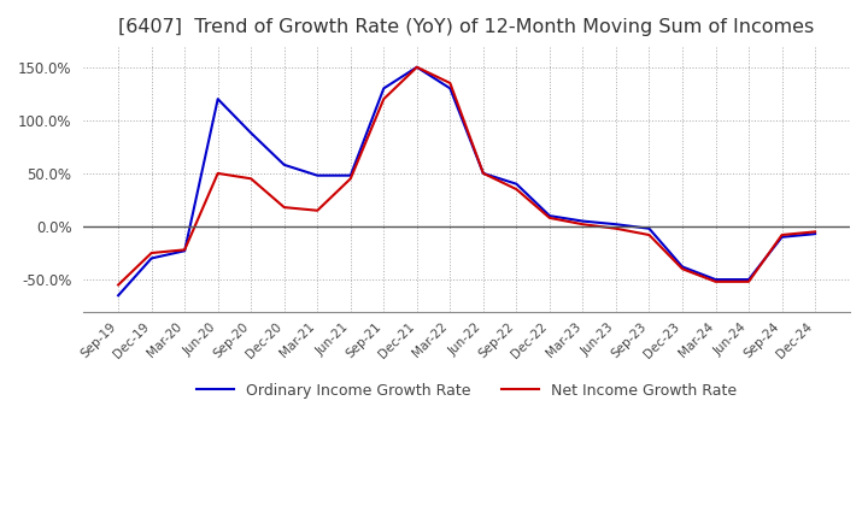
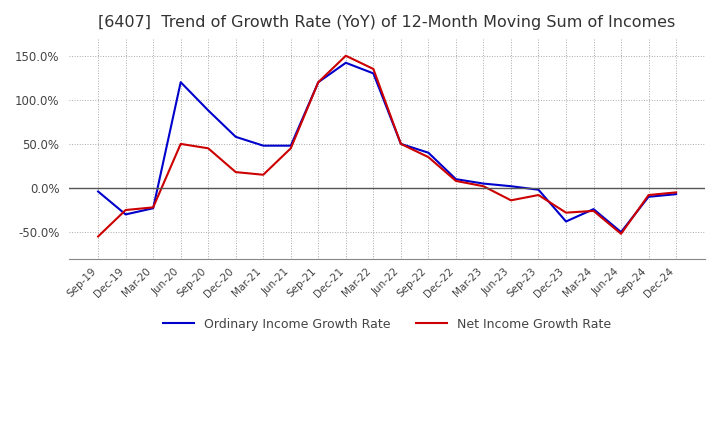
Ordinary Income Growth Rate/Sep-19: -65% -> -4%
Ordinary Income Growth Rate/Sep-21: 130% -> 120%
Ordinary Income Growth Rate/Dec-21: 150% -> 142%
Net Income Growth Rate/Jun-23: -2% -> -14%
Net Income Growth Rate/Dec-23: -40% -> -28%
Ordinary Income Growth Rate/Mar-24: -50% -> -24%
Net Income Growth Rate/Mar-24: -52% -> -26%
